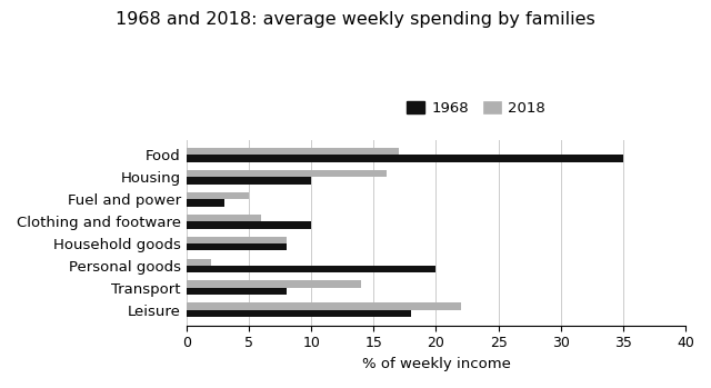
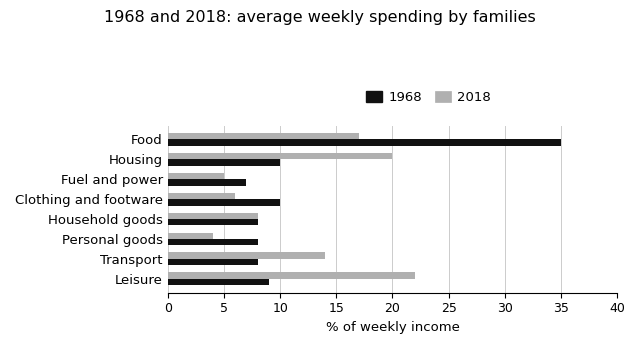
2018/Housing: 16 -> 20
1968/Fuel and power: 3 -> 7
2018/Personal goods: 2 -> 4
1968/Personal goods: 20 -> 8
1968/Leisure: 18 -> 9
